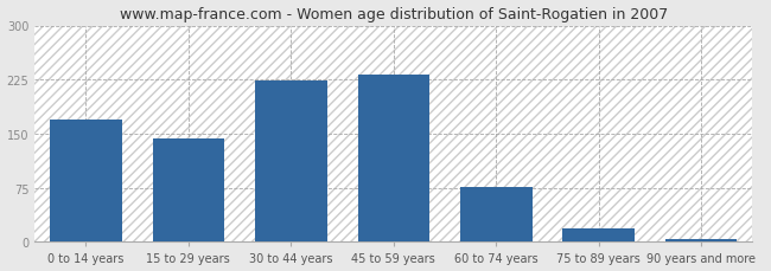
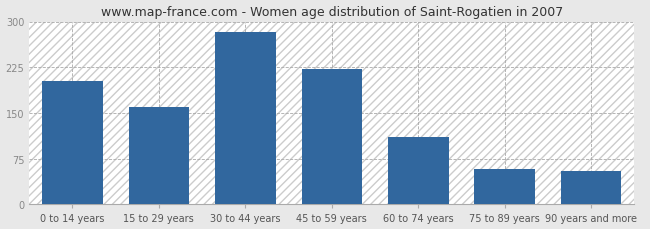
0 to 14 years: 170 -> 202
15 to 29 years: 143 -> 160
30 to 44 years: 224 -> 282
45 to 59 years: 232 -> 222
60 to 74 years: 76 -> 110
75 to 89 years: 18 -> 58
90 years and more: 4 -> 54
